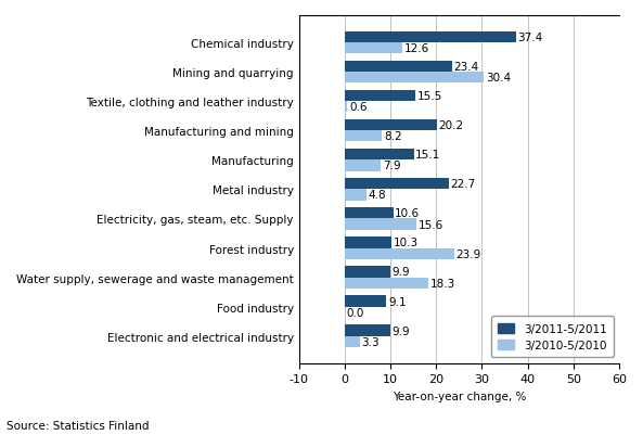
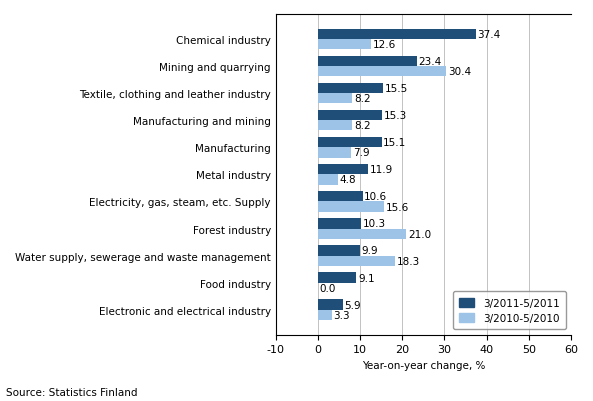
3/2010-5/2010/Textile, clothing and leather industry: 0.6 -> 8.2
3/2011-5/2011/Manufacturing and mining: 20.2 -> 15.3
3/2011-5/2011/Metal industry: 22.7 -> 11.9
3/2010-5/2010/Forest industry: 23.9 -> 21.0
3/2011-5/2011/Electronic and electrical industry: 9.9 -> 5.9
